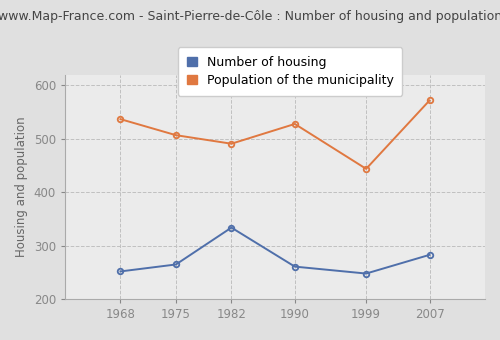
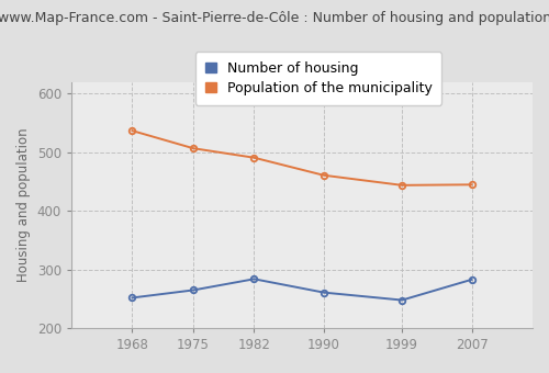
Number of housing/1982: 334 -> 284
Population of the municipality/1990: 528 -> 461
Population of the municipality/2007: 572 -> 445
